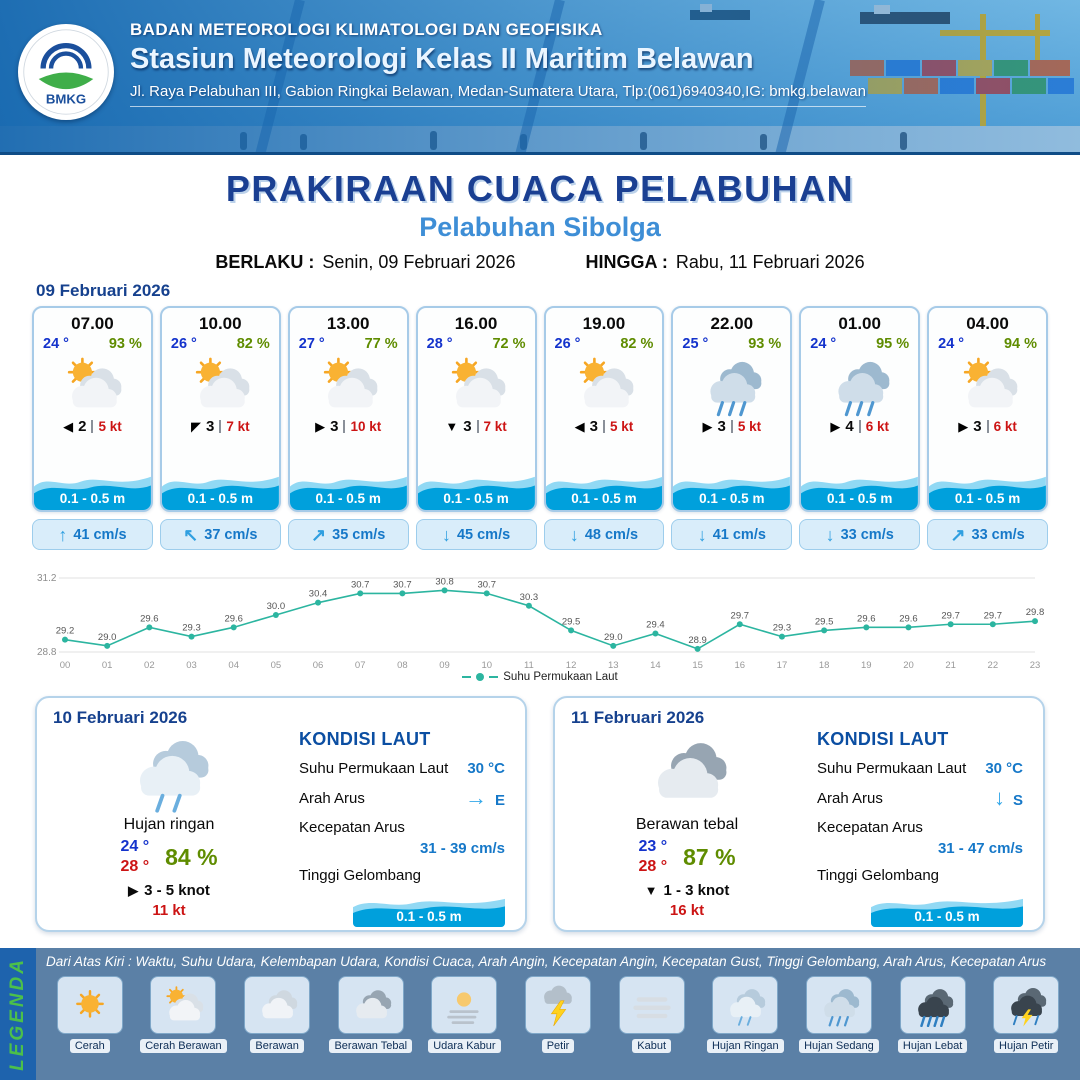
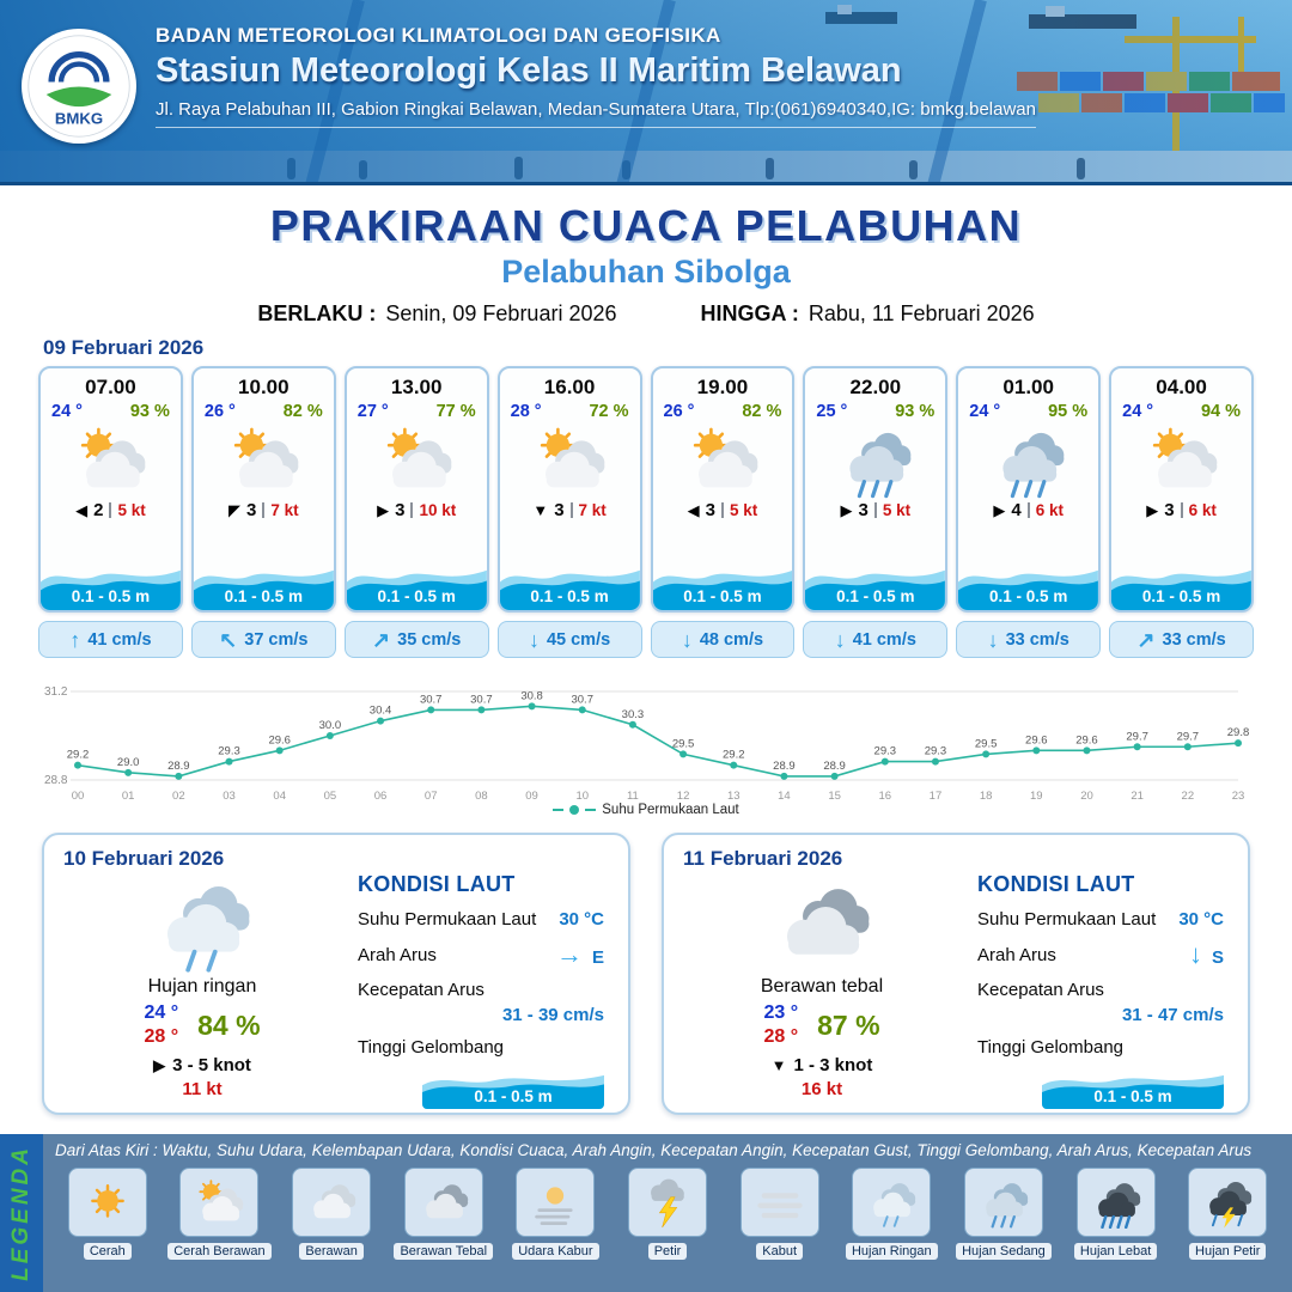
02: 29.6 -> 28.9
13: 29.0 -> 29.2
14: 29.4 -> 28.9
16: 29.7 -> 29.3
